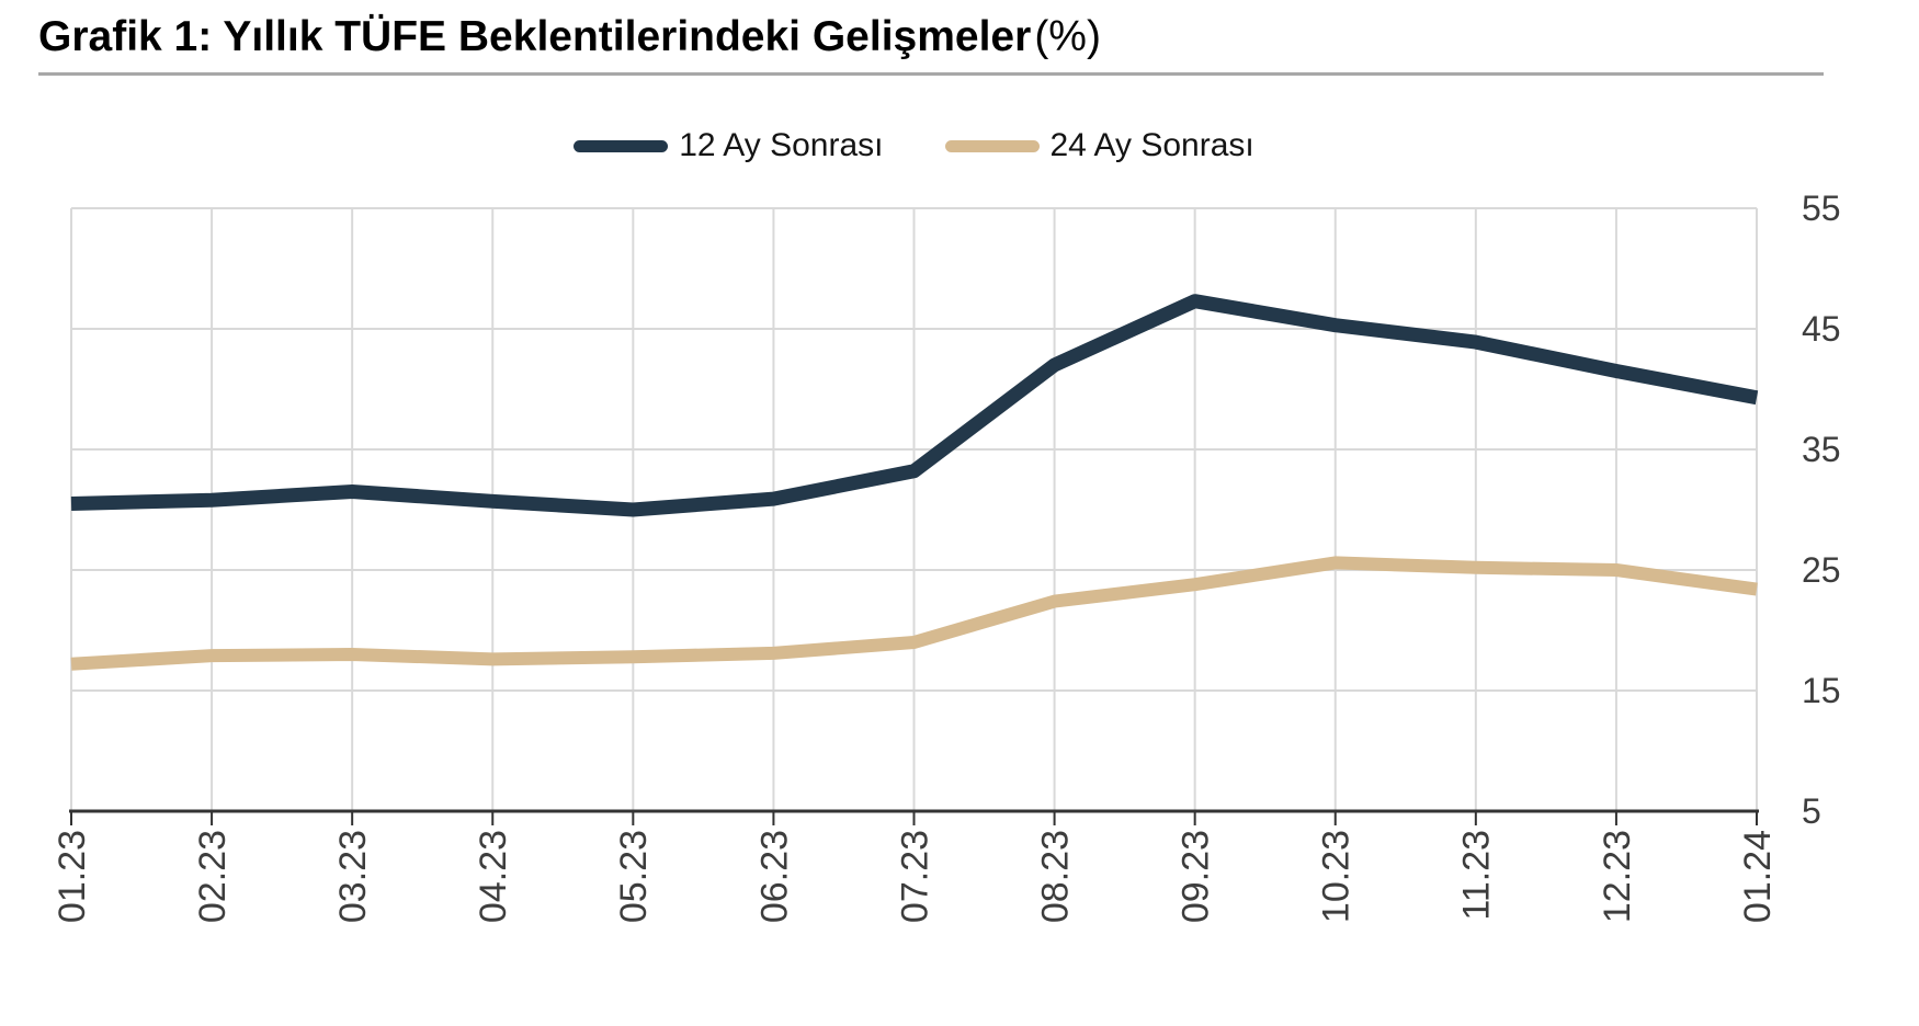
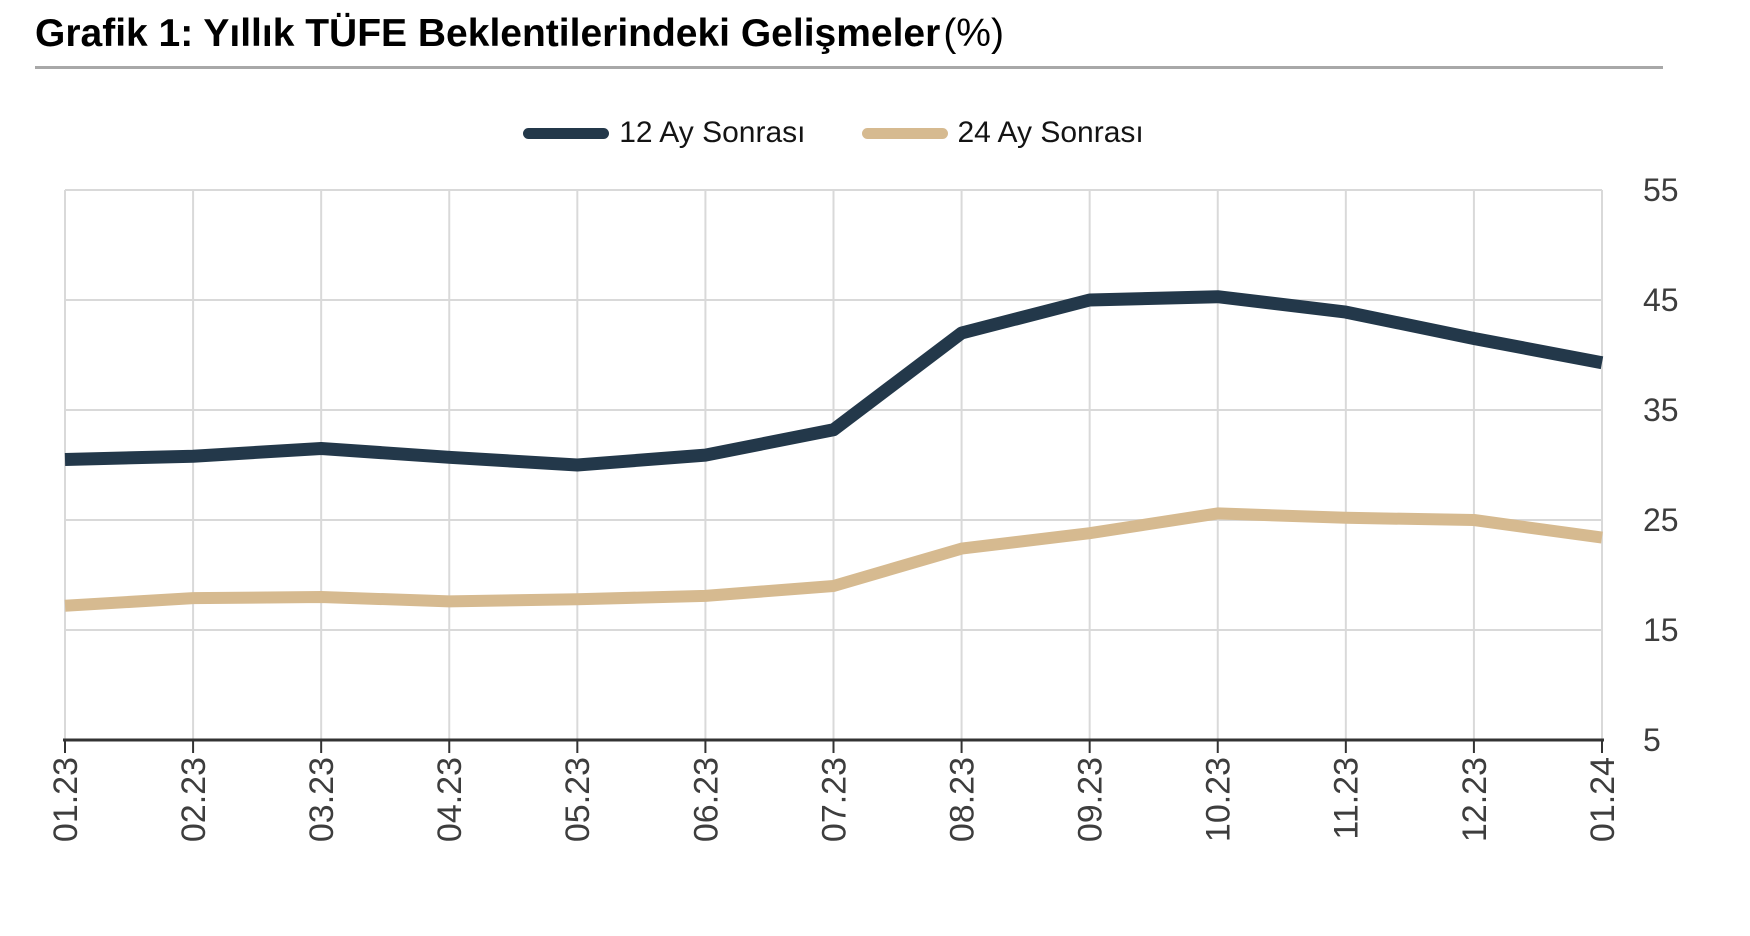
12 Ay Sonrası/09.23: 47.3 -> 45.0
